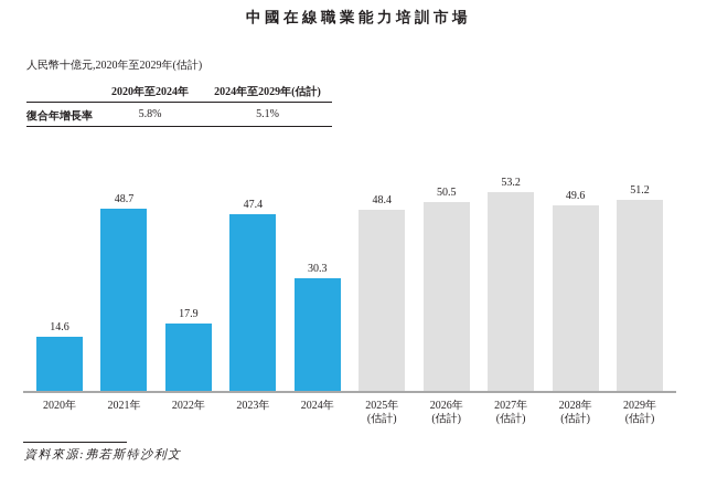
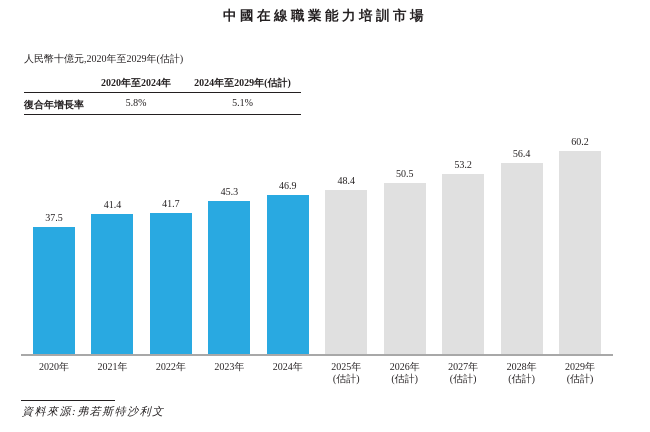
2020年: 14.6 -> 37.5
2021年: 48.7 -> 41.4
2022年: 17.9 -> 41.7
2023年: 47.4 -> 45.3
2024年: 30.3 -> 46.9
2028年 (估計): 49.6 -> 56.4
2029年 (估計): 51.2 -> 60.2
